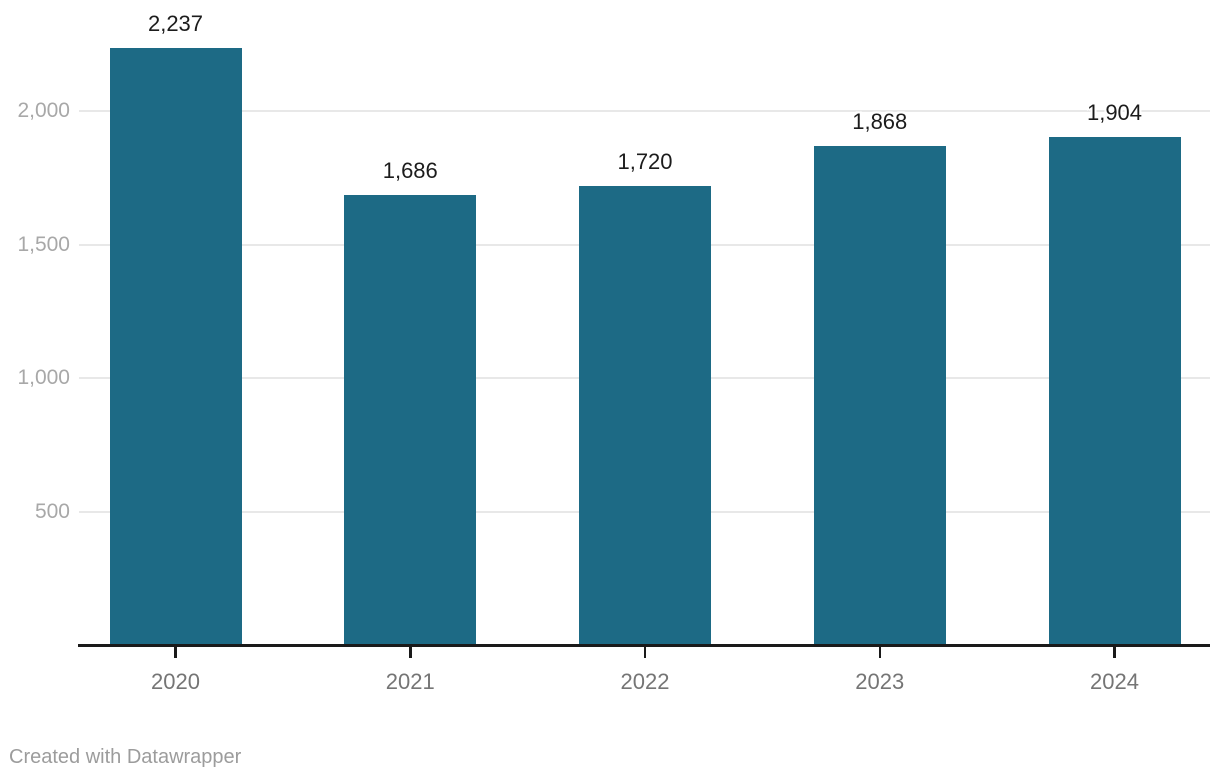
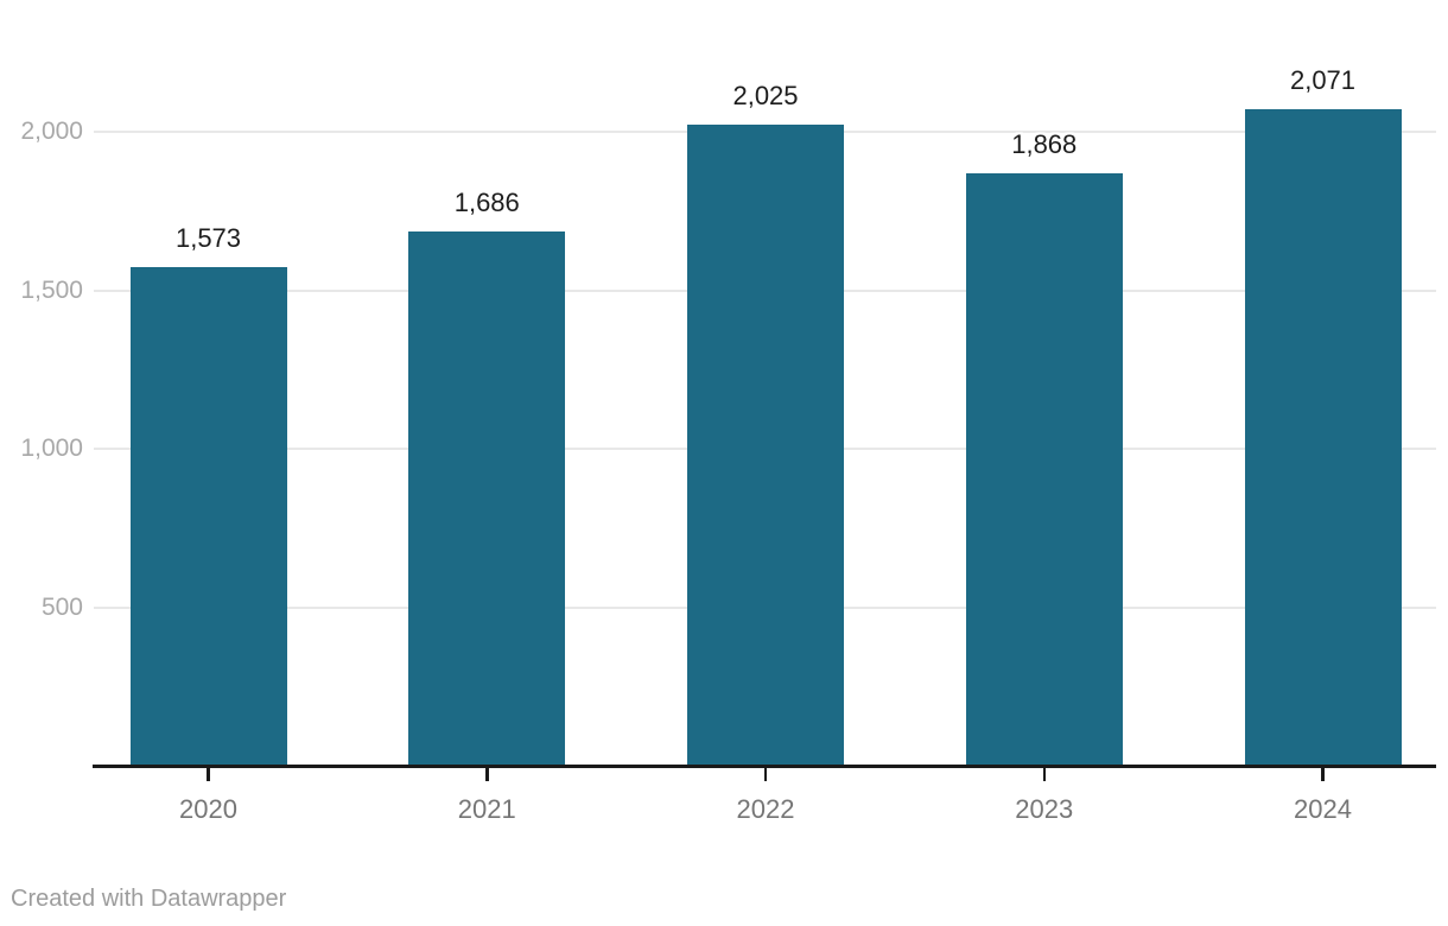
2020: 2,237 -> 1,573
2022: 1,720 -> 2,025
2024: 1,904 -> 2,071
